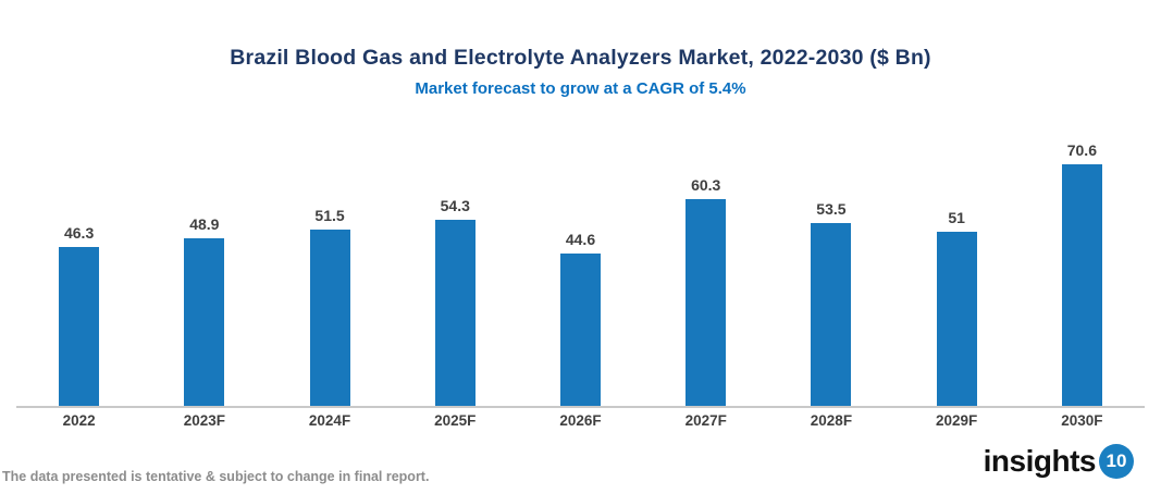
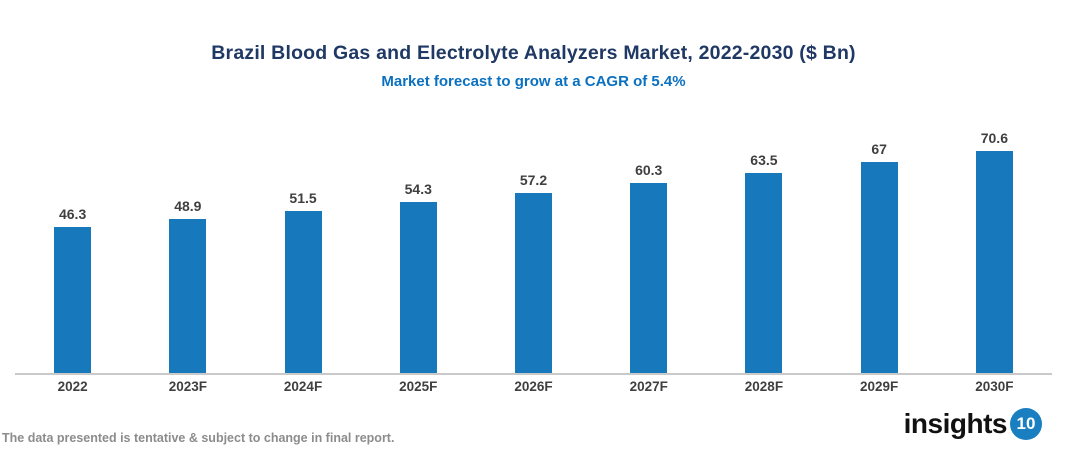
2026F: 44.6 -> 57.2
2028F: 53.5 -> 63.5
2029F: 51 -> 67
